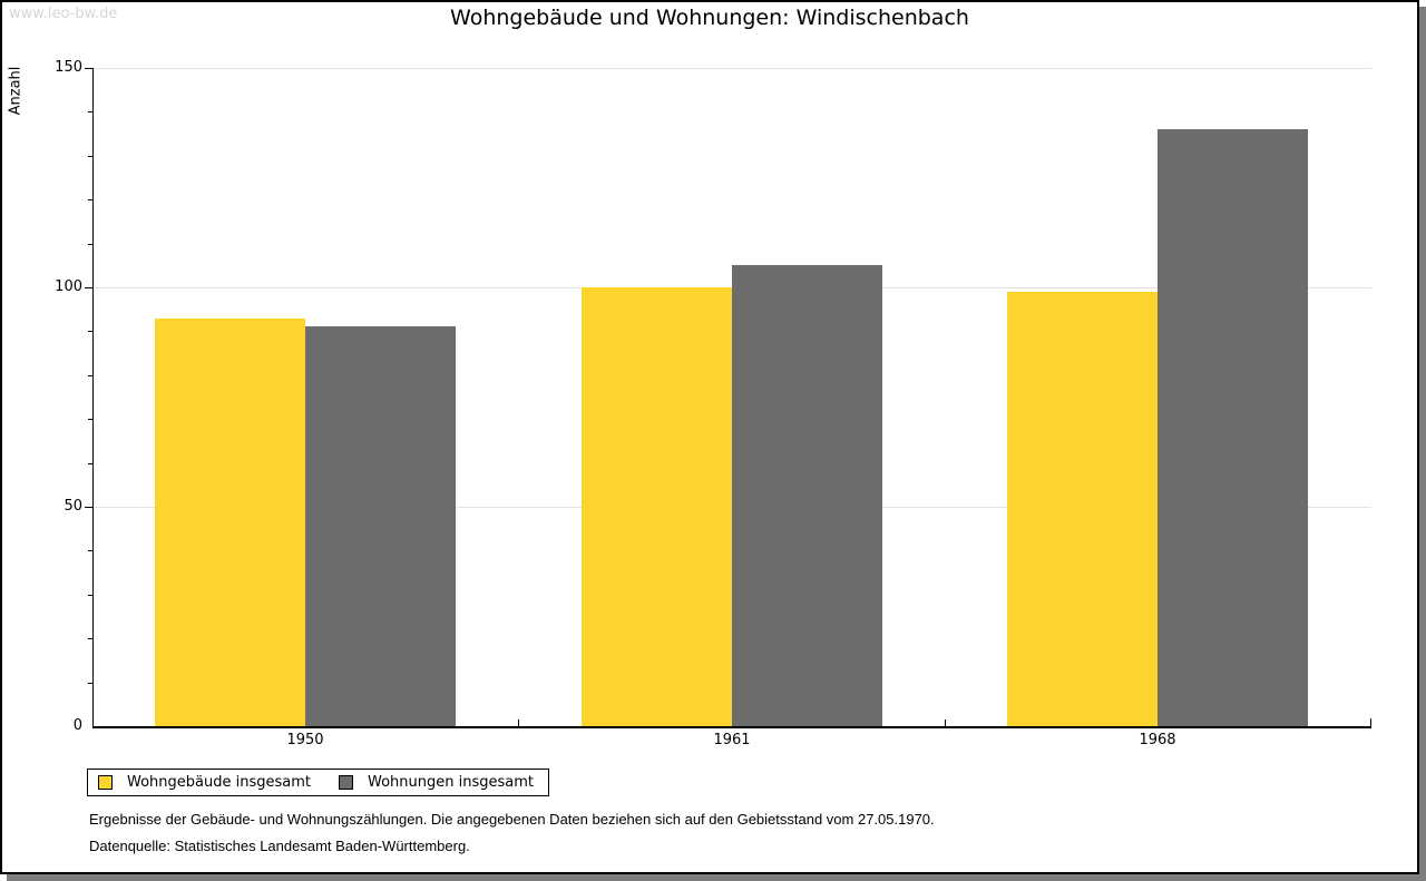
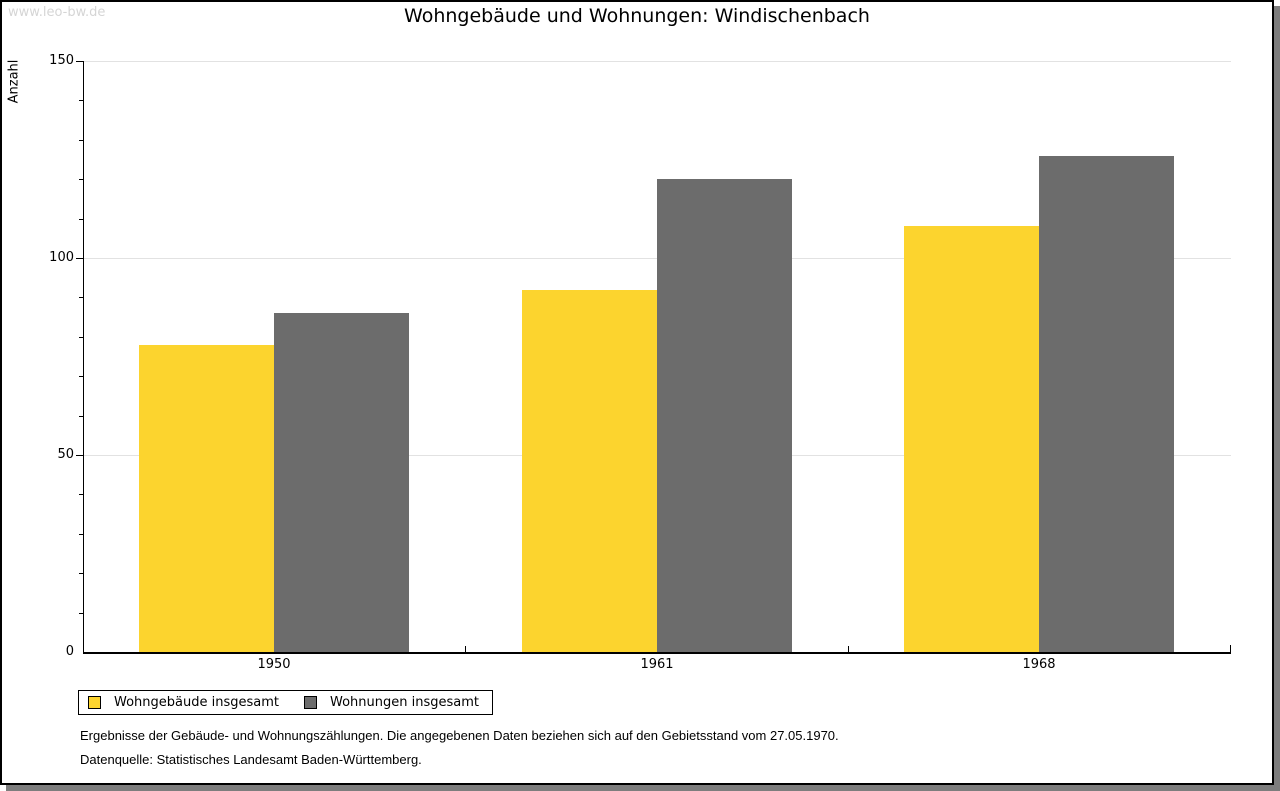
Wohngebäude insgesamt/1950: 93 -> 78
Wohnungen insgesamt/1950: 91 -> 86
Wohngebäude insgesamt/1961: 100 -> 92
Wohnungen insgesamt/1961: 105 -> 120
Wohngebäude insgesamt/1968: 99 -> 108
Wohnungen insgesamt/1968: 136 -> 126
